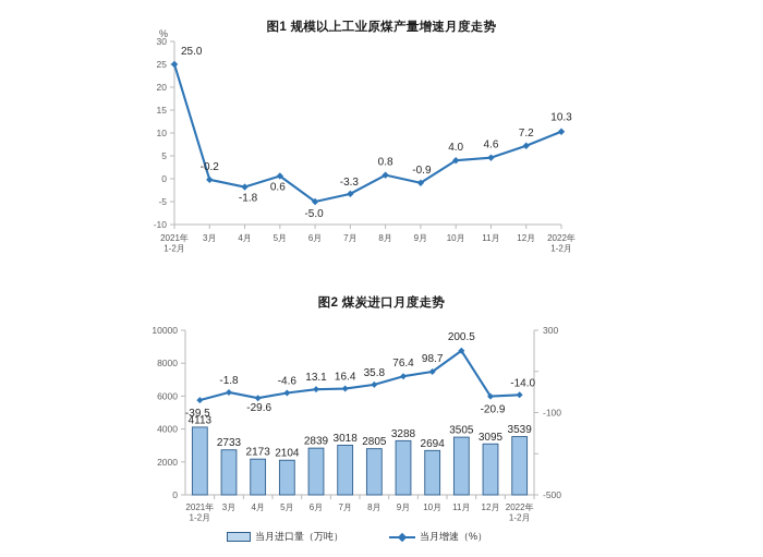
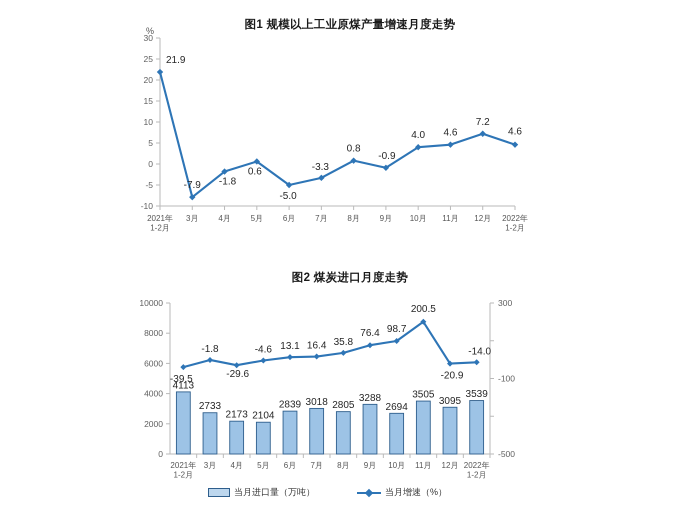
图1 规模以上工业原煤产量增速月度走势/2021年 1-2月: 25.0 -> 21.9
图1 规模以上工业原煤产量增速月度走势/3月: -0.2 -> -7.9
图1 规模以上工业原煤产量增速月度走势/2022年 1-2月: 10.3 -> 4.6
